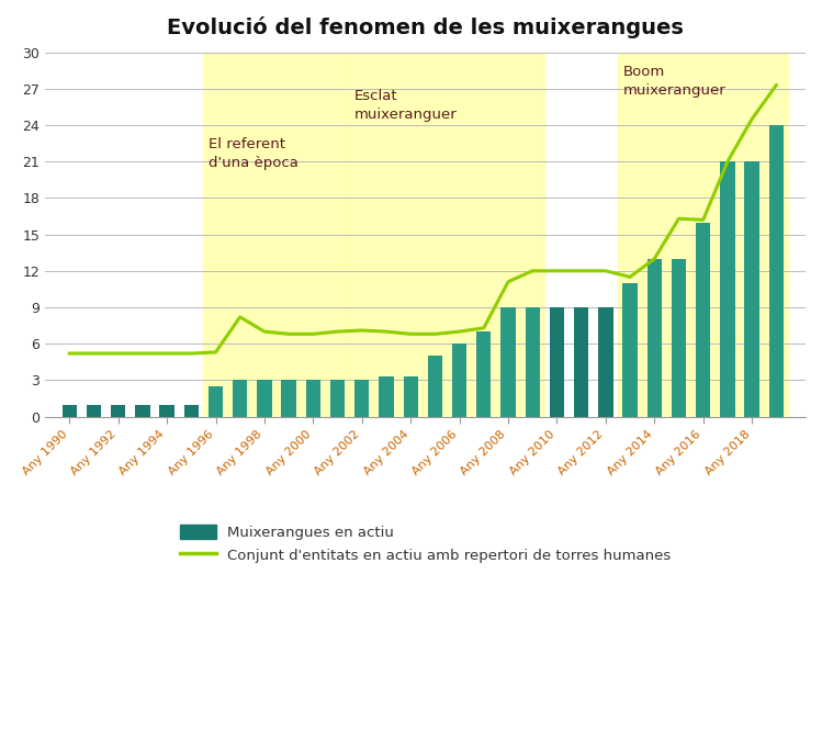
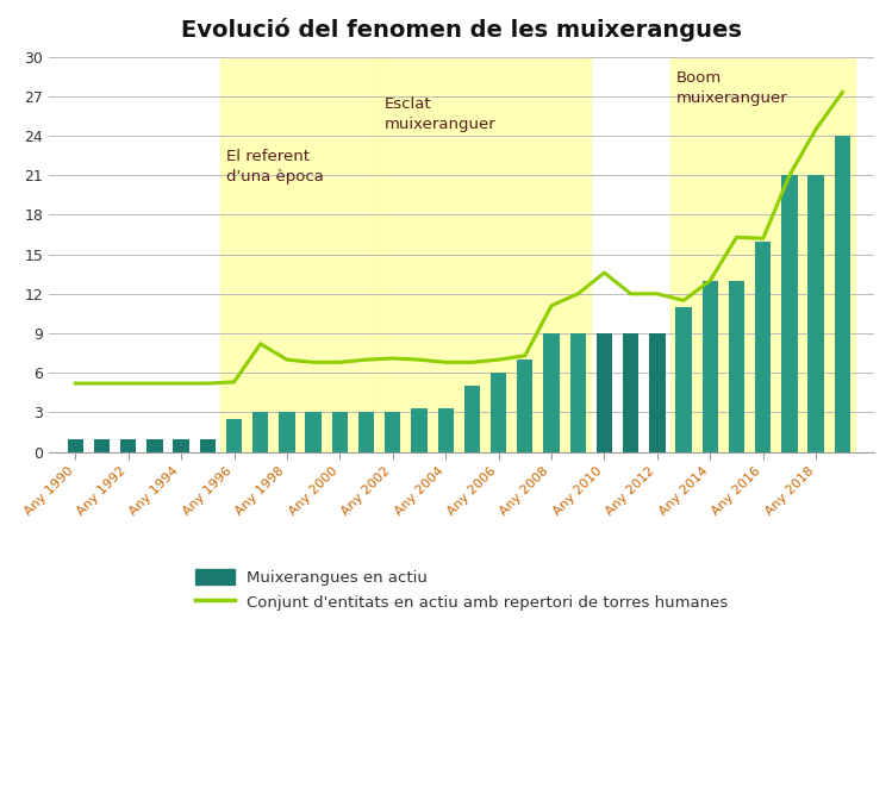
Conjunt d'entitats en actiu amb repertori de torres humanes/Any 2010: 12.0 -> 13.6
